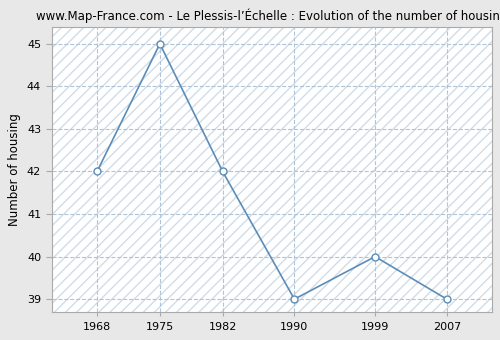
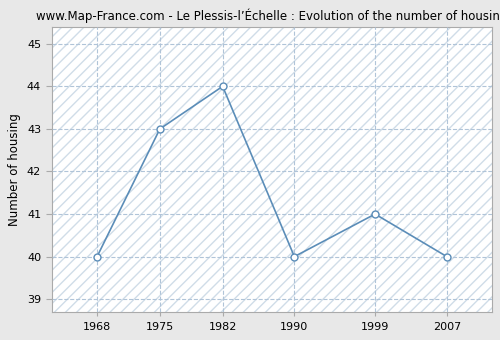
1968: 42 -> 40
1975: 45 -> 43
1982: 42 -> 44
1990: 39 -> 40
1999: 40 -> 41
2007: 39 -> 40
